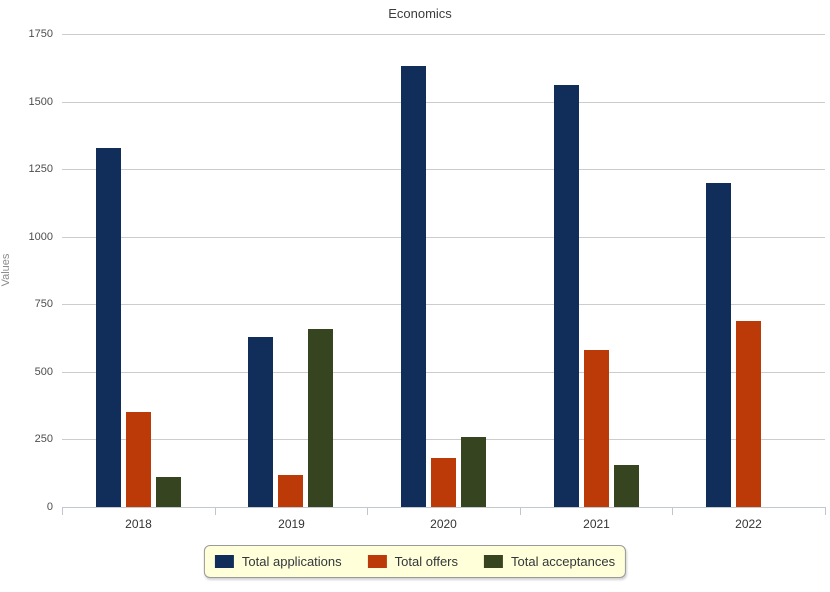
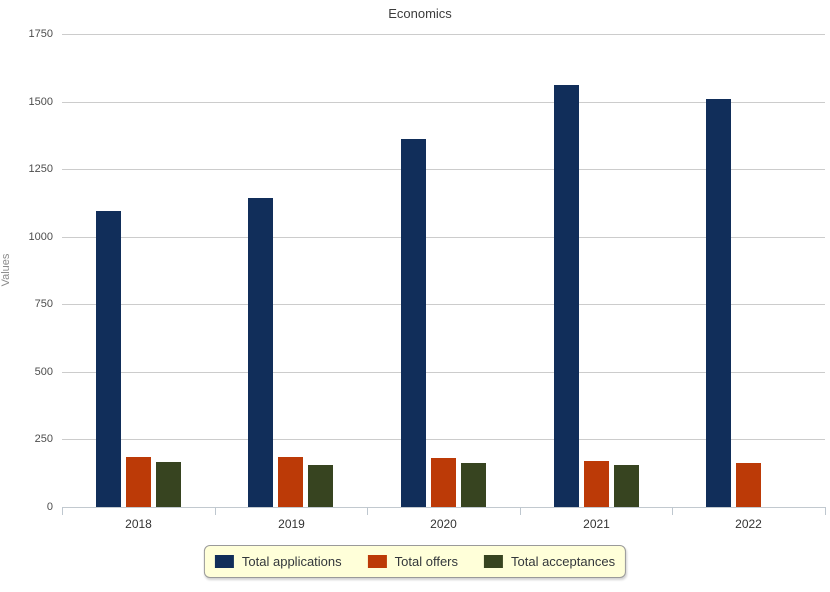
Total applications/2018: 1330 -> 1100
Total offers/2018: 350 -> 180
Total acceptances/2018: 110 -> 160
Total applications/2019: 630 -> 1140
Total offers/2019: 120 -> 180
Total acceptances/2019: 660 -> 160
Total applications/2020: 1630 -> 1360
Total acceptances/2020: 260 -> 160
Total offers/2021: 580 -> 170
Total applications/2022: 1200 -> 1510
Total offers/2022: 690 -> 160
